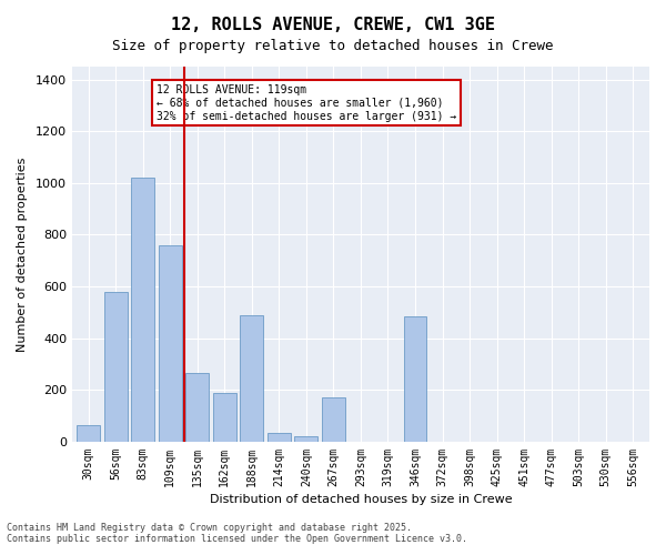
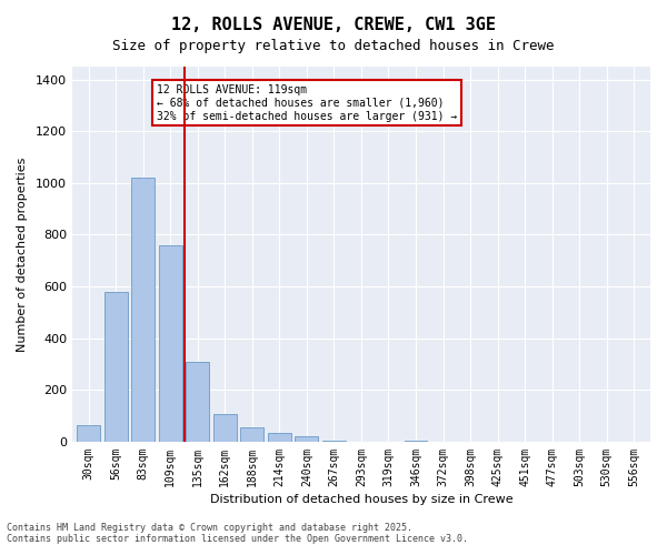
135sqm: 265 -> 310
162sqm: 190 -> 105
188sqm: 490 -> 55
267sqm: 170 -> 5
346sqm: 485 -> 5
